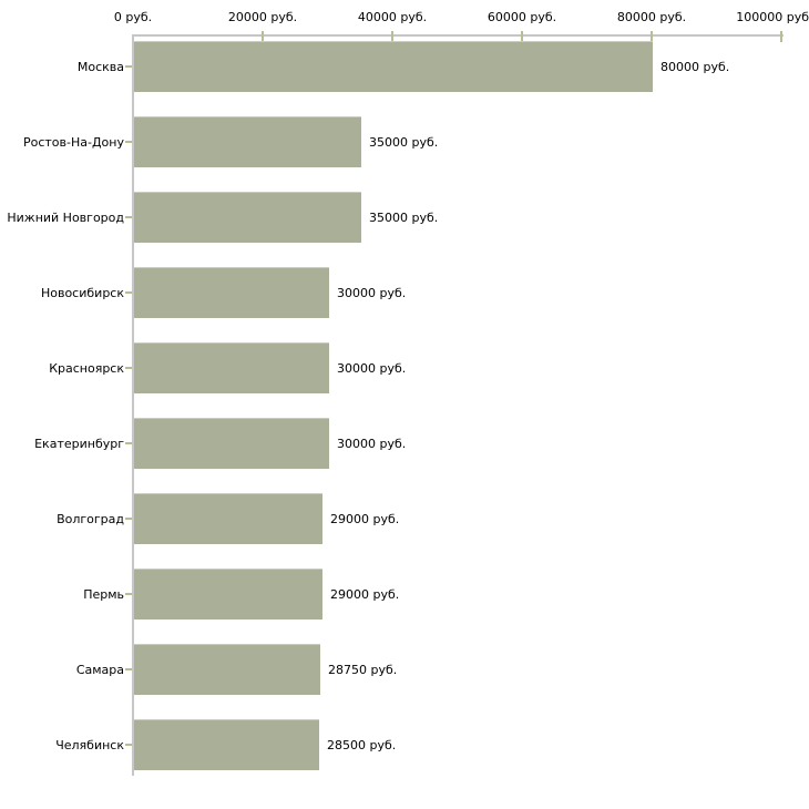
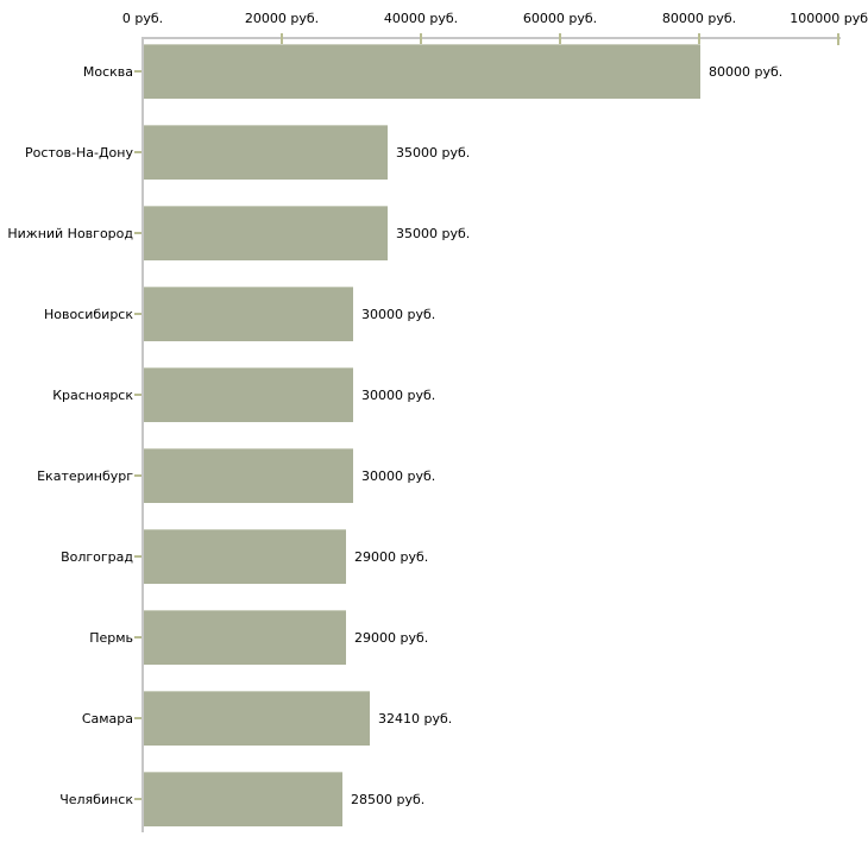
Самара: 28750 -> 32410
